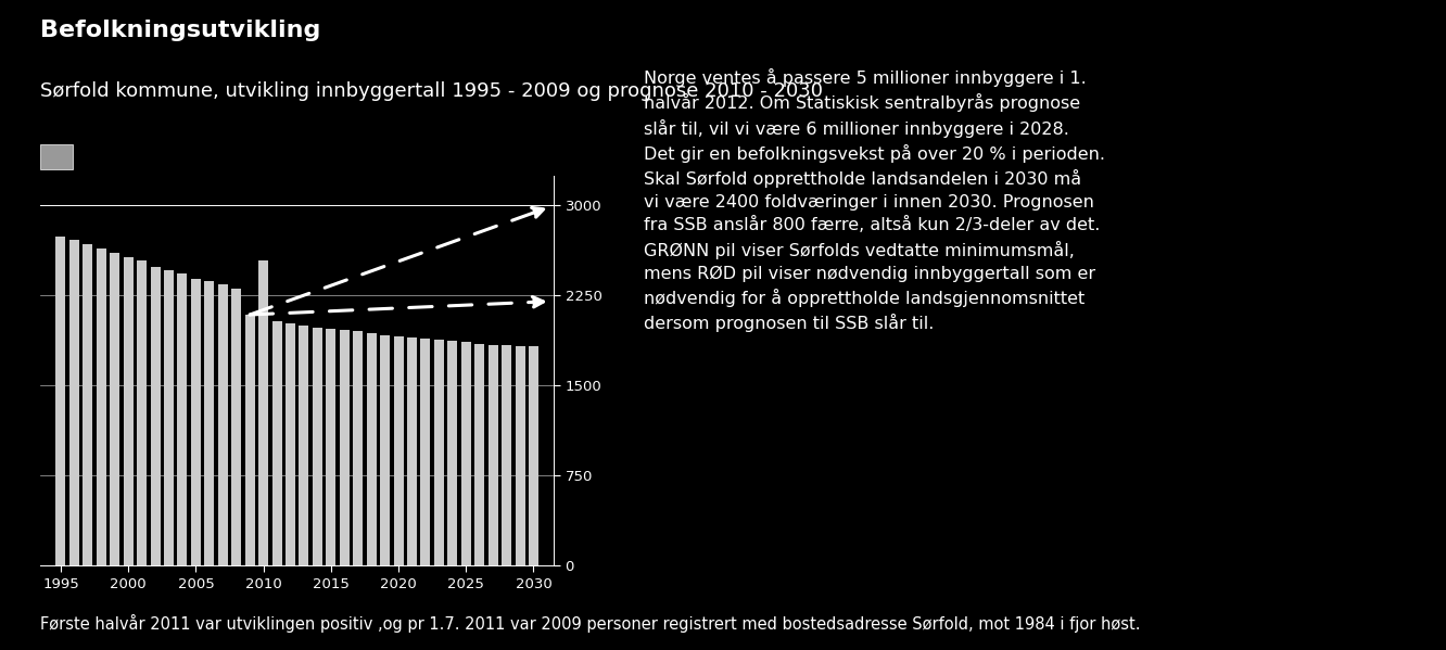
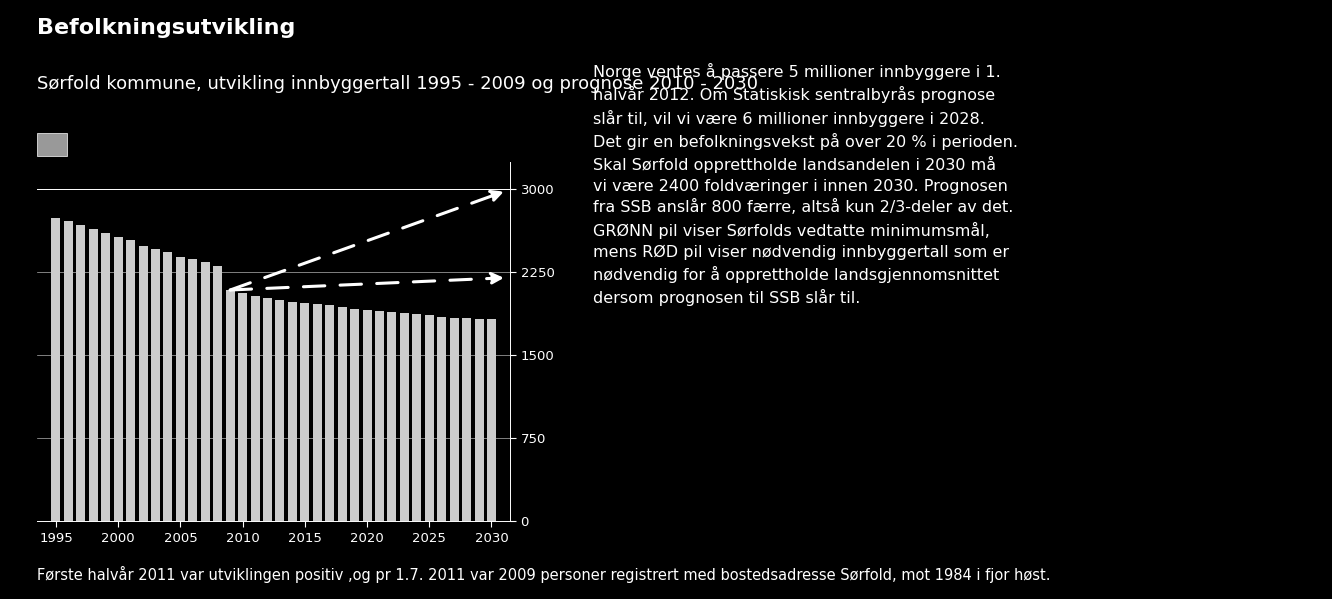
2010: 2540 -> 2060
